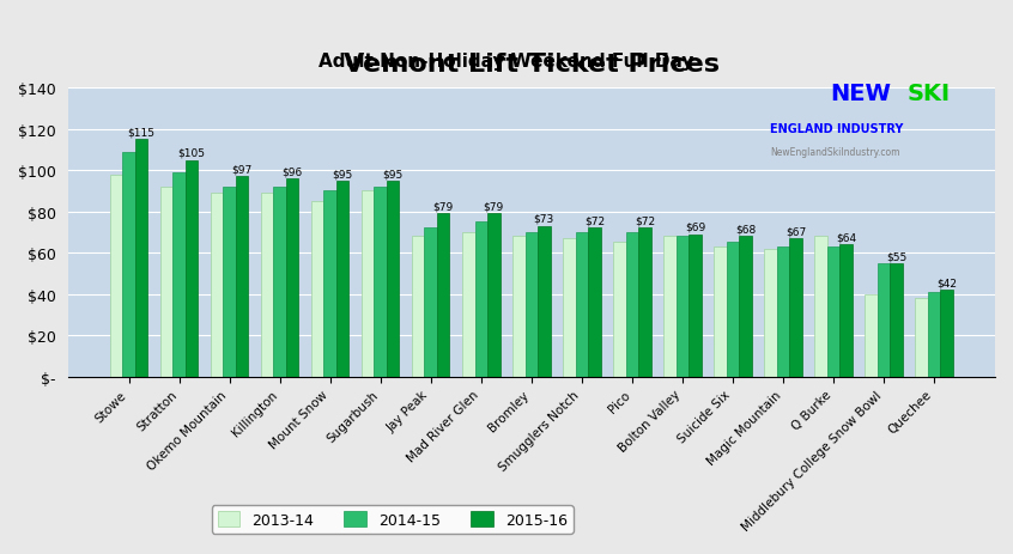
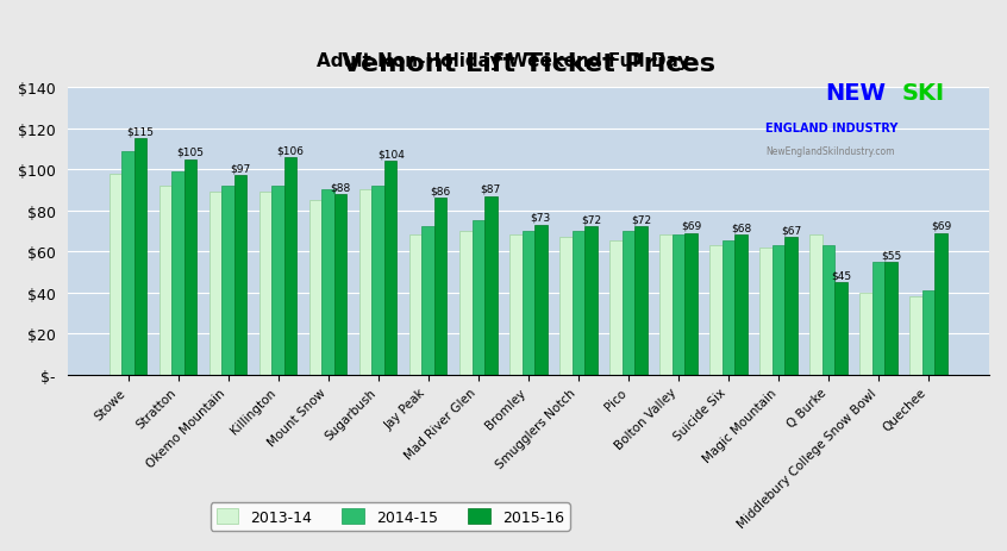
2015-16/Killington: $96 -> $106
2015-16/Mount Snow: $95 -> $88
2015-16/Sugarbush: $95 -> $104
2015-16/Jay Peak: $79 -> $86
2015-16/Mad River Glen: $79 -> $87
2015-16/Q Burke: $64 -> $45
2015-16/Quechee: $42 -> $69
